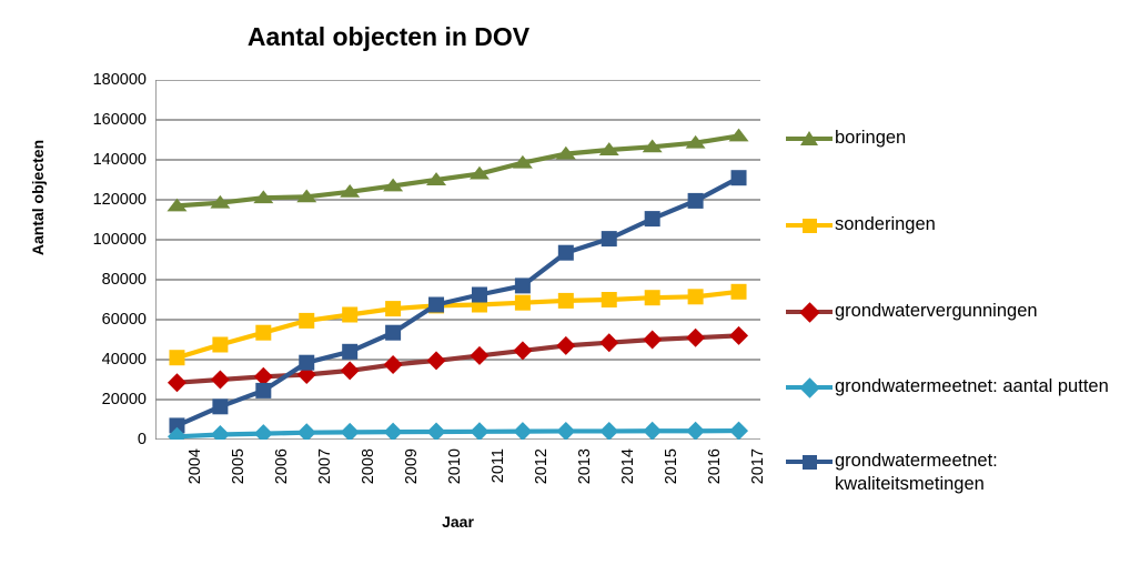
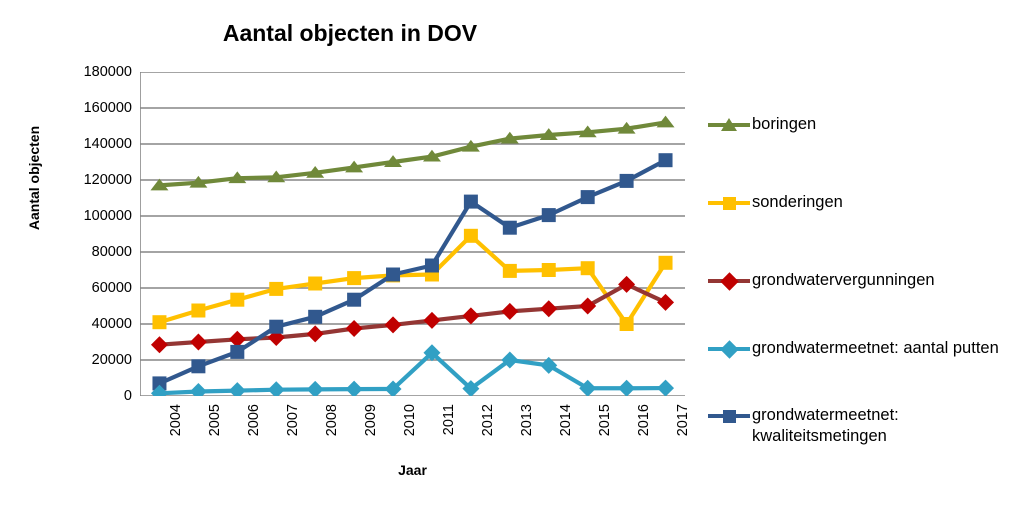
grondwatermeetnet: aantal putten/2011: 4000 -> 24000
sonderingen/2012: 68000 -> 89000
grondwatermeetnet: kwaliteitsmetingen/2012: 77000 -> 108000
grondwatermeetnet: aantal putten/2013: 4000 -> 20000
grondwatermeetnet: aantal putten/2014: 4000 -> 17000
sonderingen/2016: 72000 -> 40000
grondwatervergunningen/2016: 51000 -> 62000
